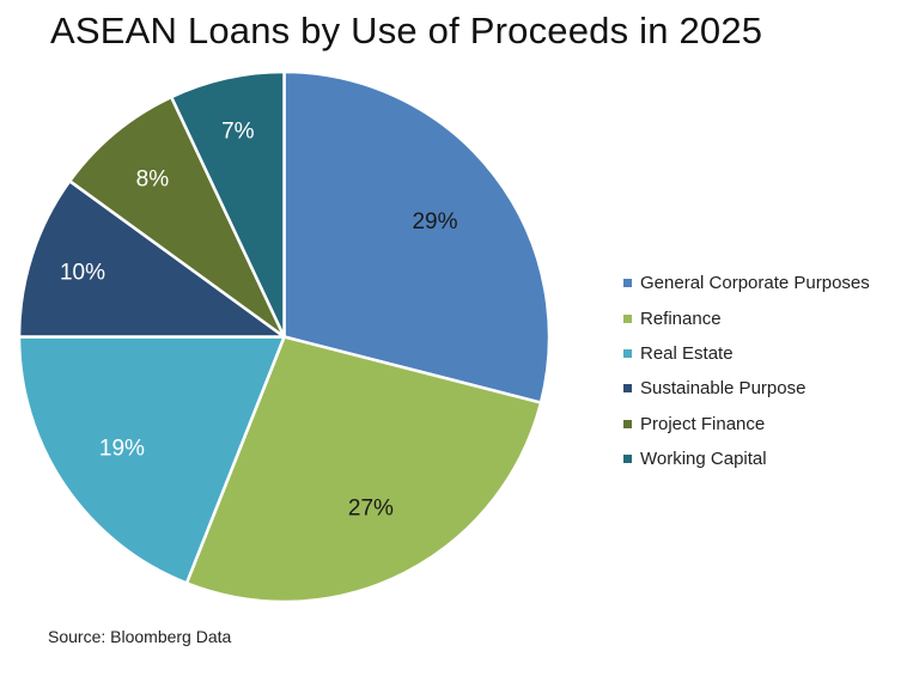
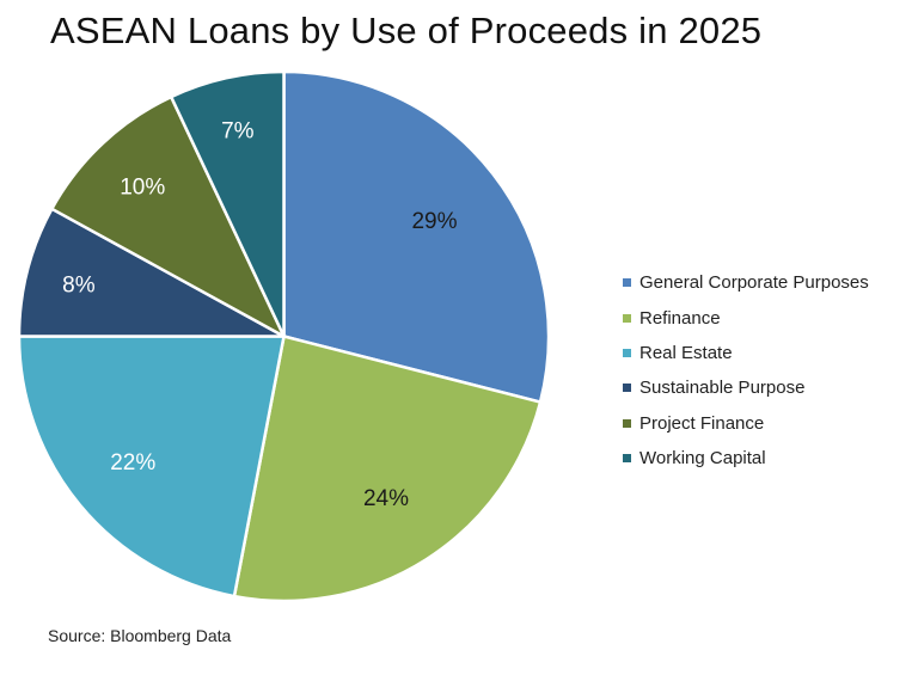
Refinance: 27% -> 24%
Real Estate: 19% -> 22%
Sustainable Purpose: 10% -> 8%
Project Finance: 8% -> 10%
